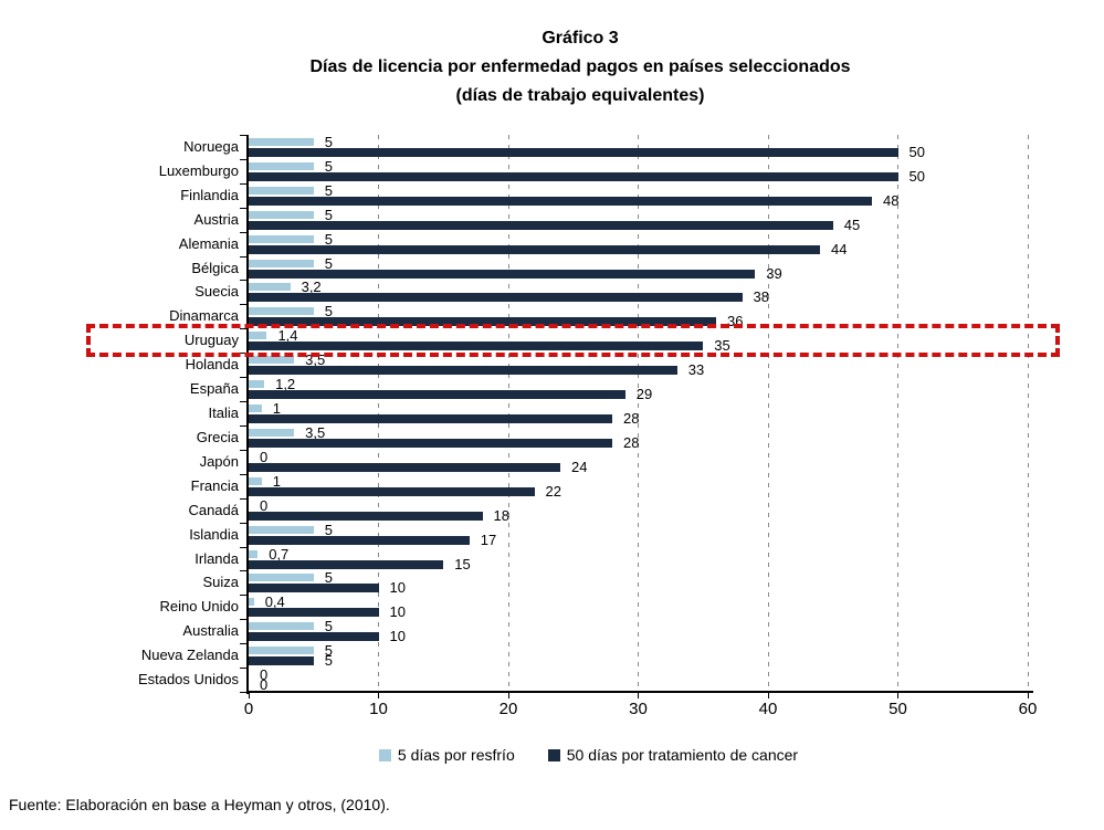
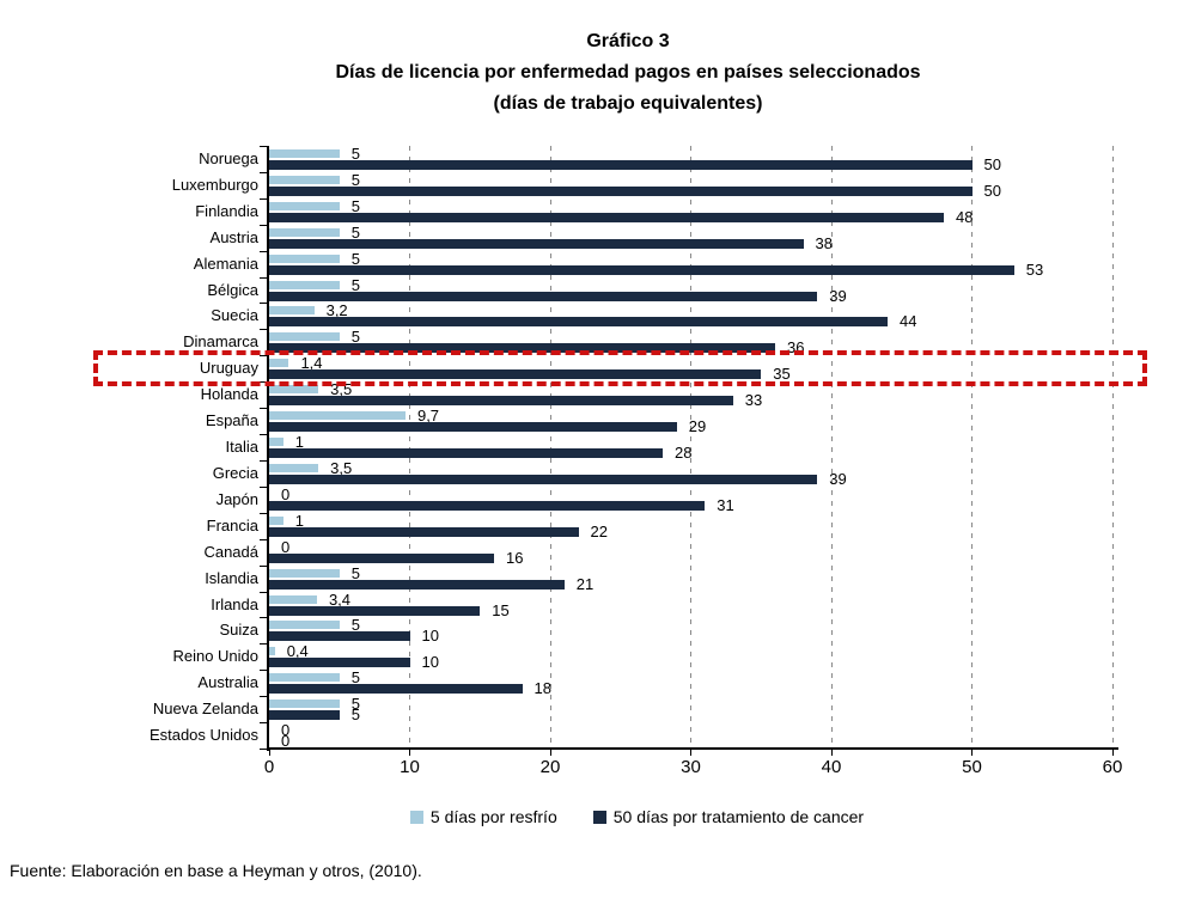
50 días por tratamiento de cancer/Austria: 45 -> 38
50 días por tratamiento de cancer/Alemania: 44 -> 53
50 días por tratamiento de cancer/Suecia: 38 -> 44
5 días por resfrío/España: 1,2 -> 9,7
50 días por tratamiento de cancer/Grecia: 28 -> 39
50 días por tratamiento de cancer/Japón: 24 -> 31
50 días por tratamiento de cancer/Canadá: 18 -> 16
50 días por tratamiento de cancer/Islandia: 17 -> 21
5 días por resfrío/Irlanda: 0,7 -> 3,4
50 días por tratamiento de cancer/Australia: 10 -> 18
